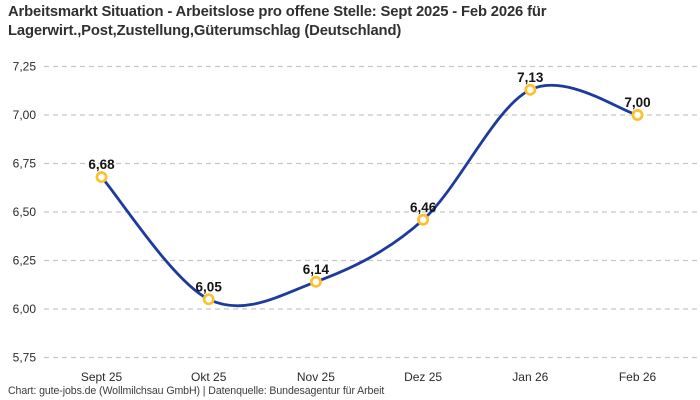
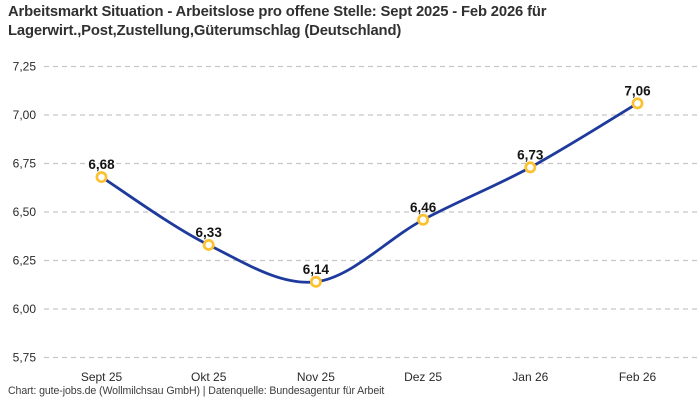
Okt 25: 6,05 -> 6,33
Jan 26: 7,13 -> 6,73
Feb 26: 7,00 -> 7,06
